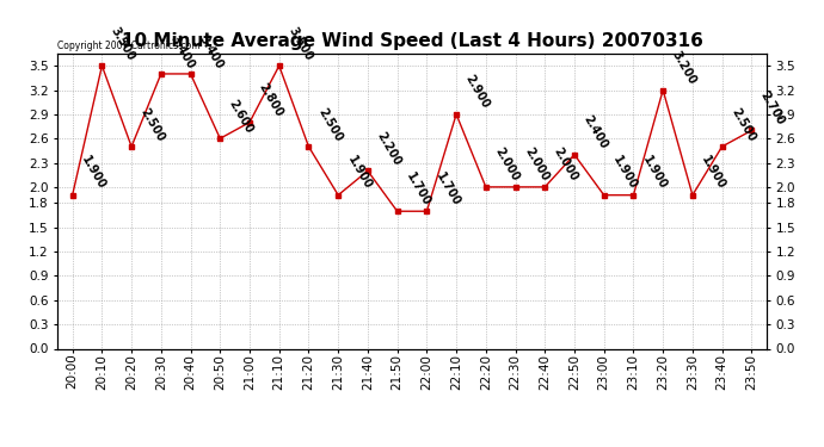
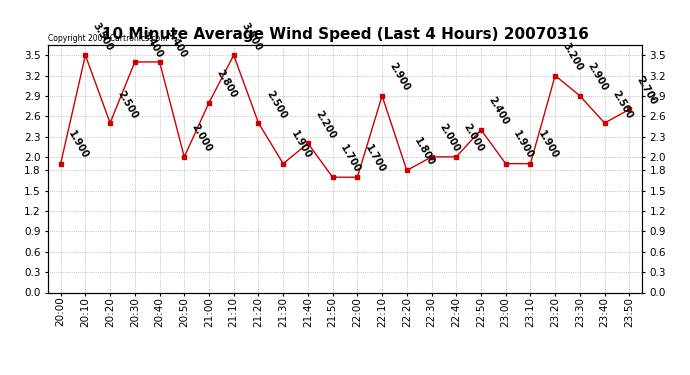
20:50: 2.600 -> 2.000
22:20: 2.000 -> 1.800
23:30: 1.900 -> 2.900
